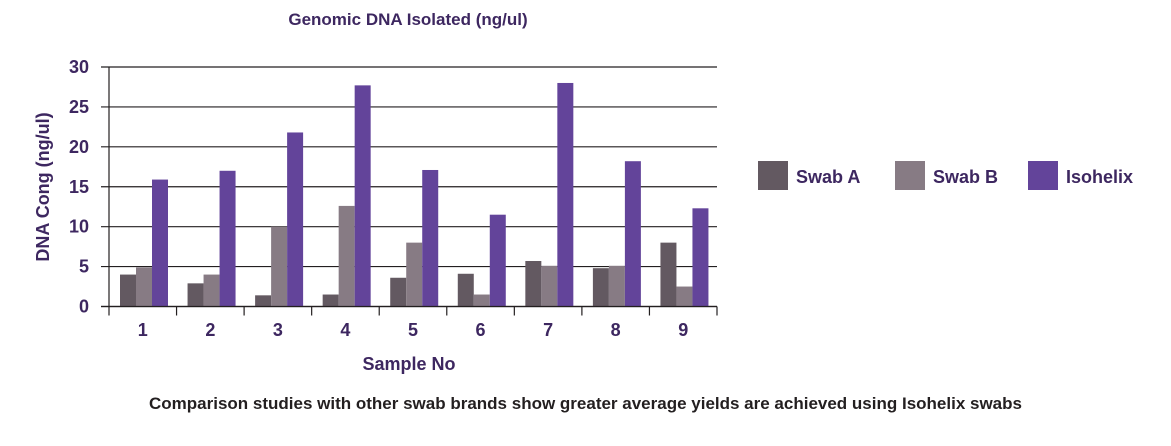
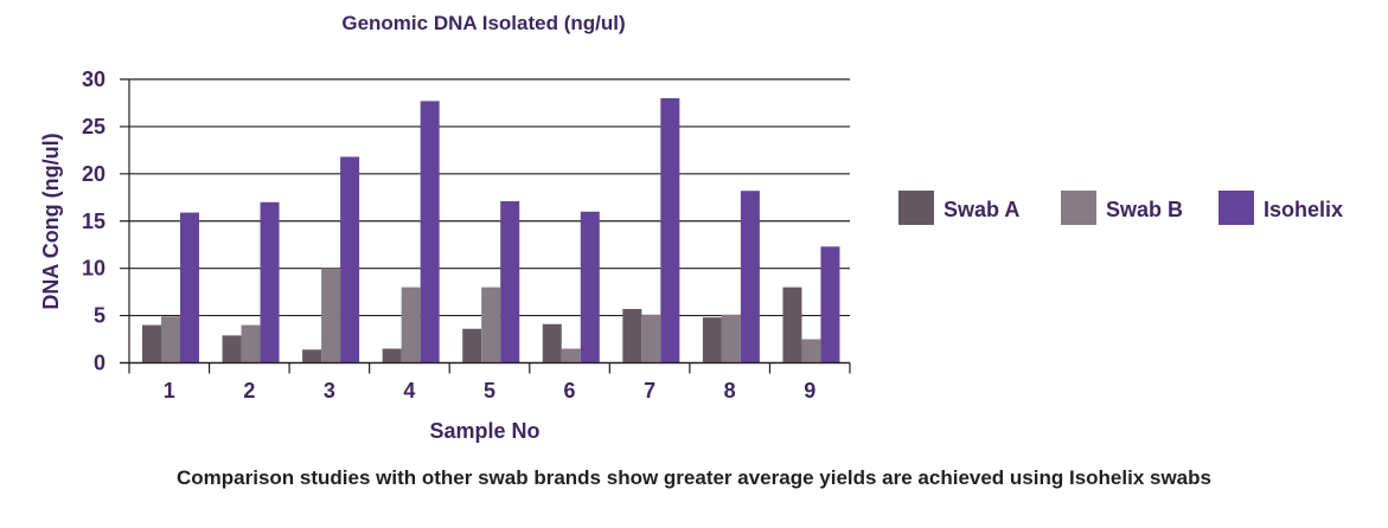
Swab B/4: 13 -> 8
Isohelix/6: 12 -> 16
